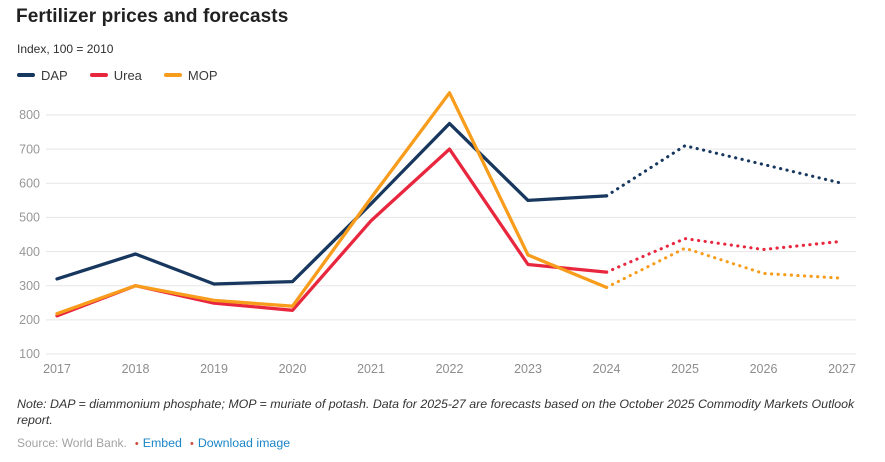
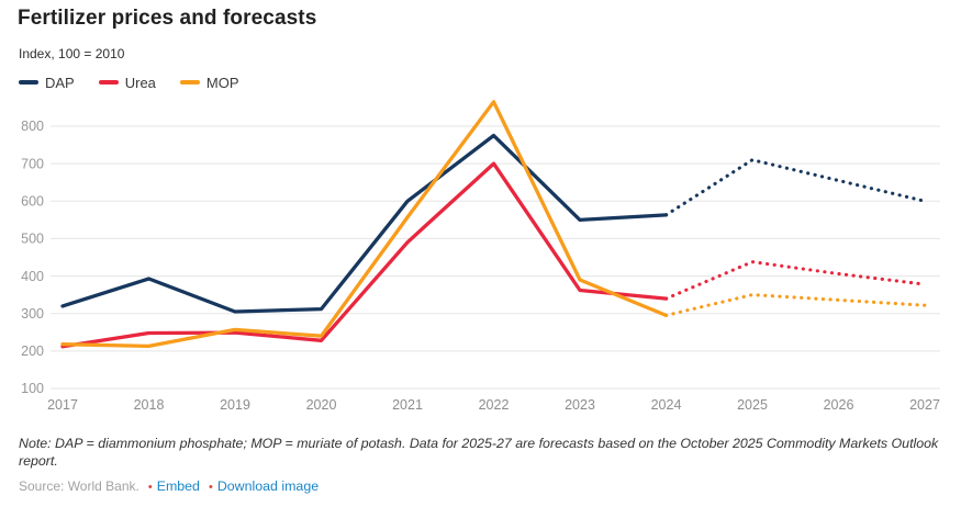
Urea/2018: 300 -> 250
MOP/2018: 300 -> 210
DAP/2021: 540 -> 600
MOP/2025: 410 -> 350
Urea/2027: 430 -> 380
